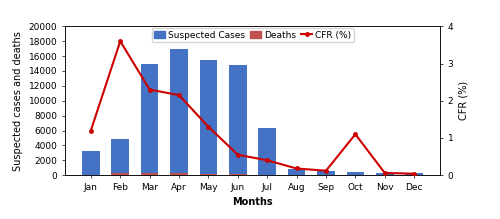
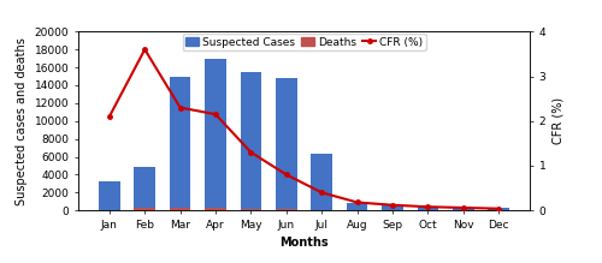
CFR (%)/Jan: 1.20 -> 2.10
CFR (%)/Jun: 0.55 -> 0.80
CFR (%)/Oct: 1.10 -> 0.08
